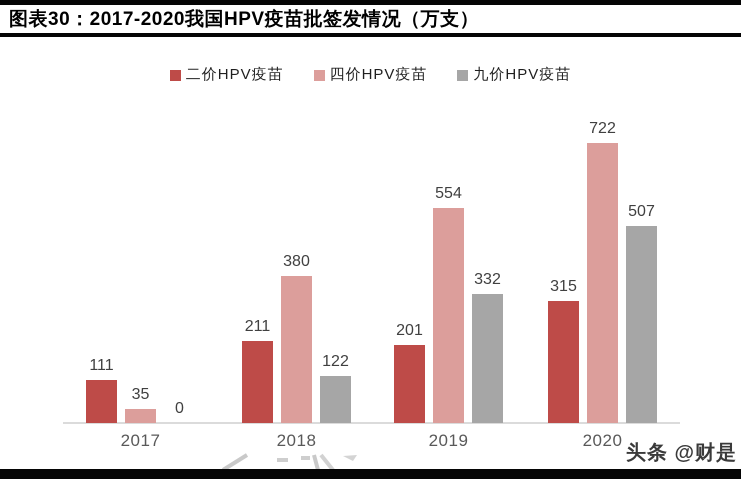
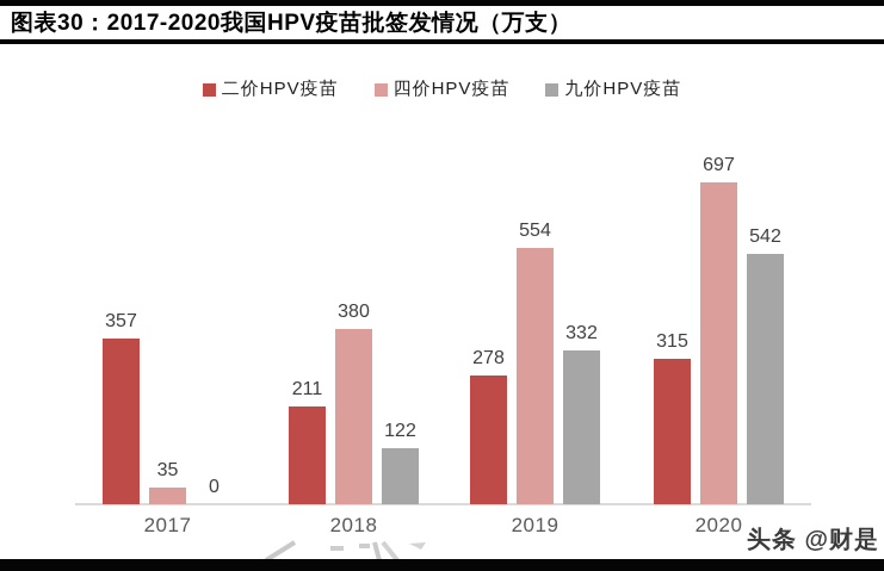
二价HPV疫苗/2017: 111 -> 357
二价HPV疫苗/2019: 201 -> 278
四价HPV疫苗/2020: 722 -> 697
九价HPV疫苗/2020: 507 -> 542
